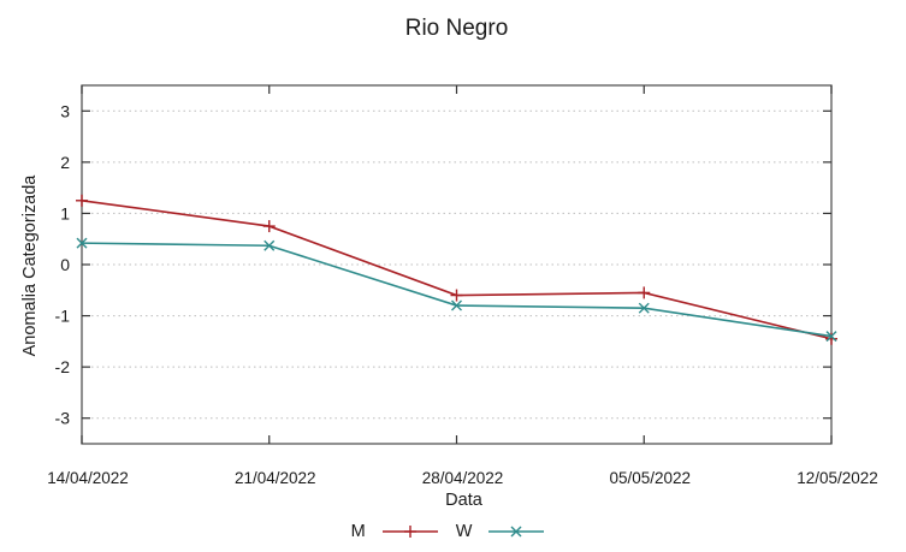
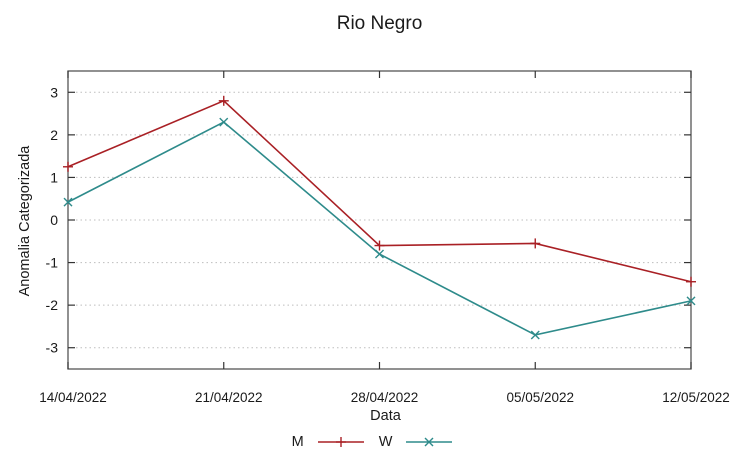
M/21/04/2022: 0.8 -> 2.8
W/21/04/2022: 0.4 -> 2.3
W/05/05/2022: -0.8 -> -2.7
W/12/05/2022: -1.4 -> -1.9
